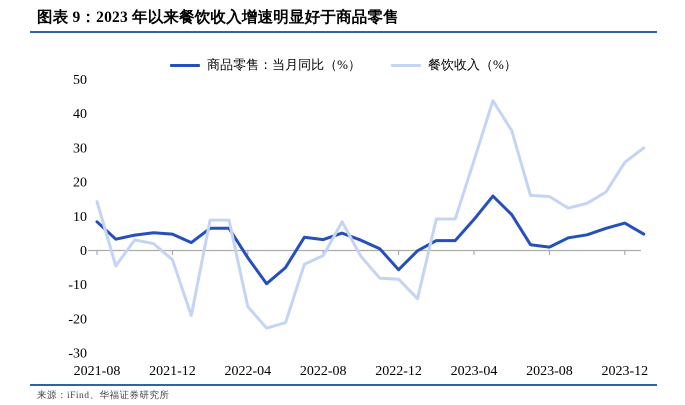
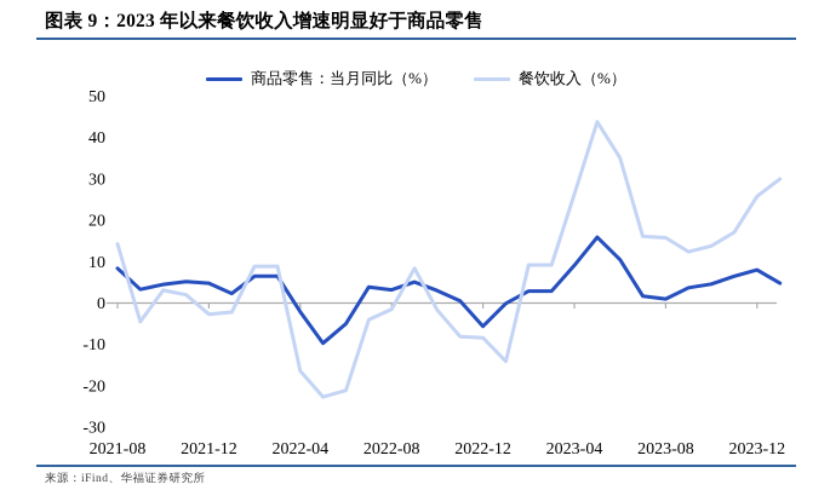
餐饮收入（%）/2021-12: -19 -> -2
